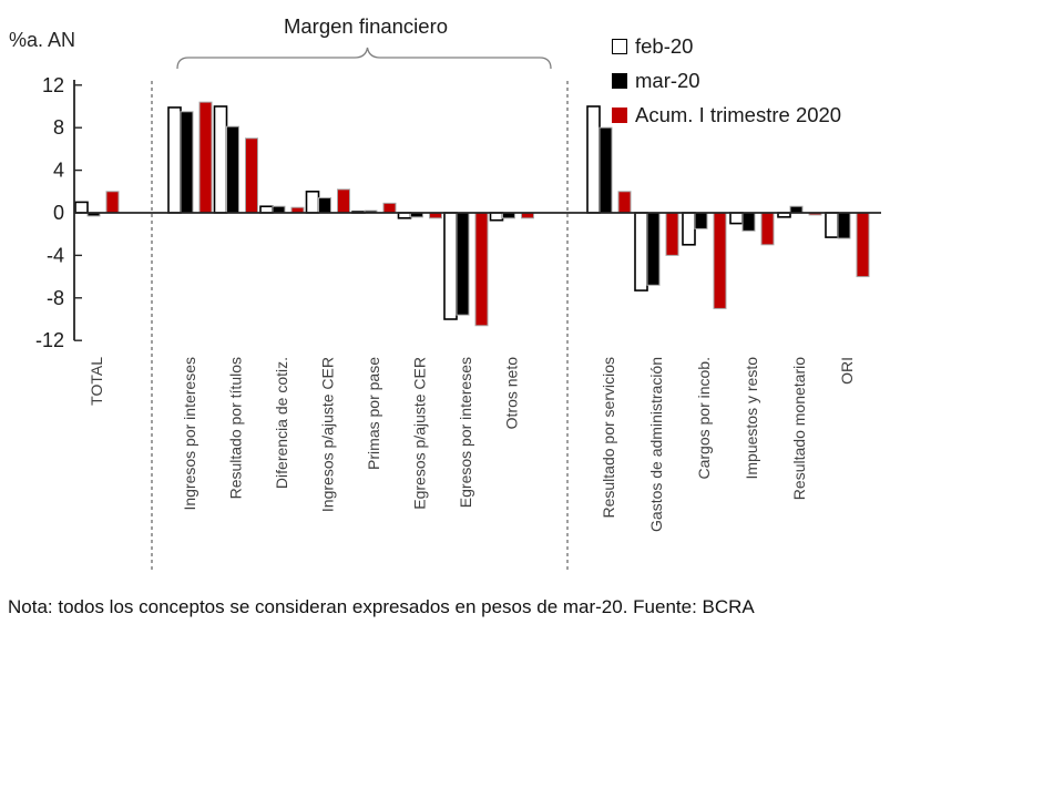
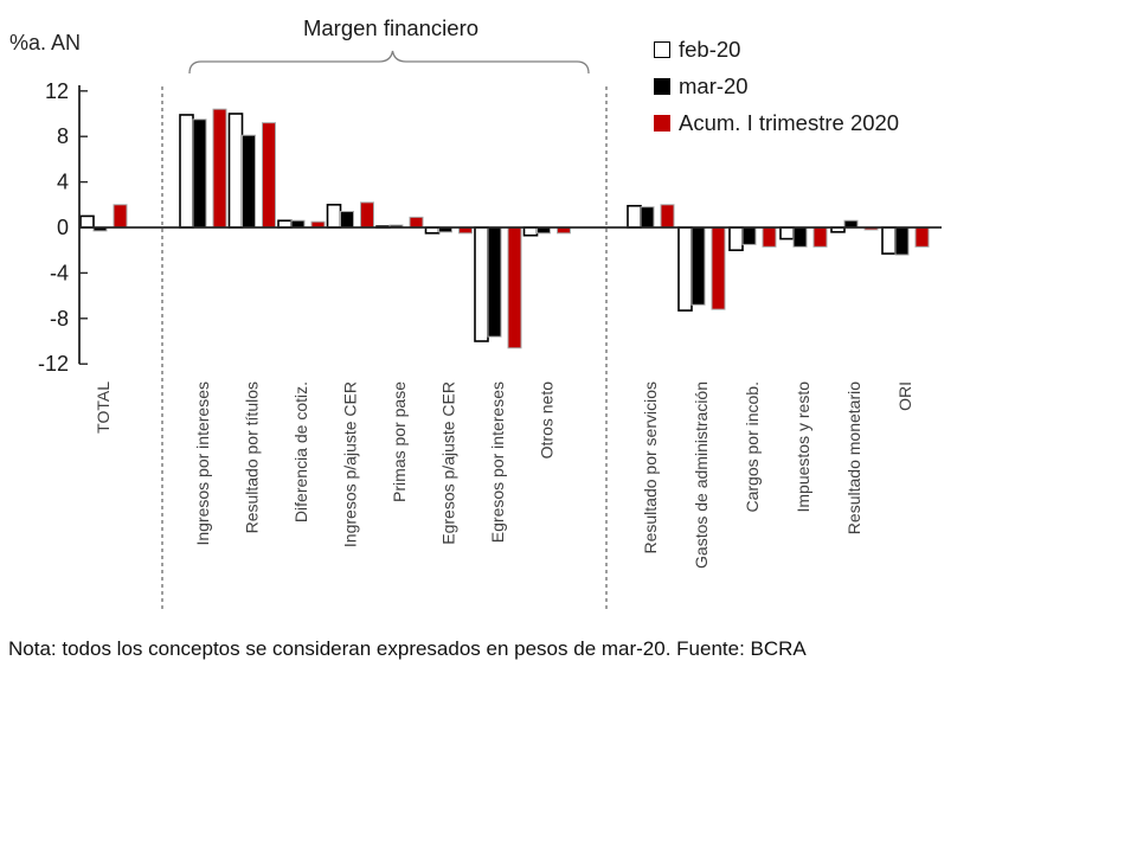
Acum. I trimestre 2020/Resultado por títulos: 7 -> 9
feb-20/Resultado por servicios: 10 -> 2
mar-20/Resultado por servicios: 8 -> 2
Acum. I trimestre 2020/Gastos de administración: -4 -> -7
feb-20/Cargos por incob.: -3 -> -2
Acum. I trimestre 2020/Cargos por incob.: -9 -> -2
Acum. I trimestre 2020/Impuestos y resto: -3 -> -2
Acum. I trimestre 2020/ORI: -6 -> -2
